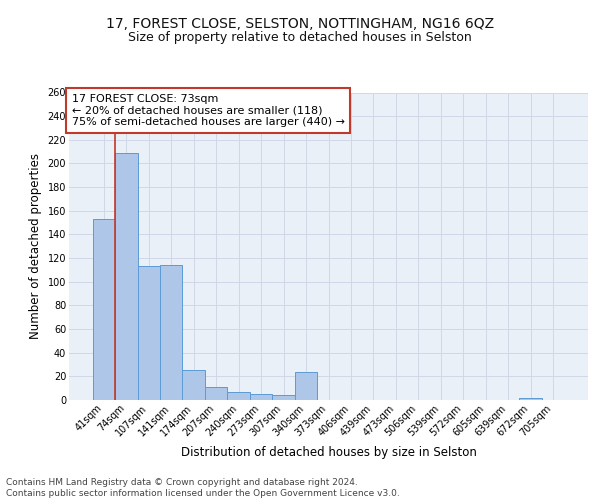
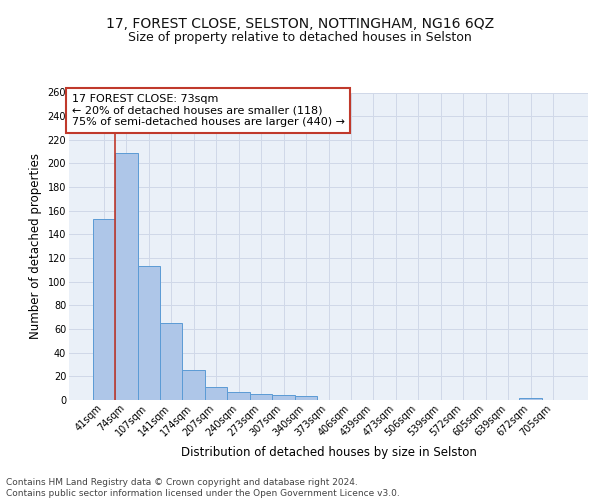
141sqm: 114 -> 65
340sqm: 24 -> 3
